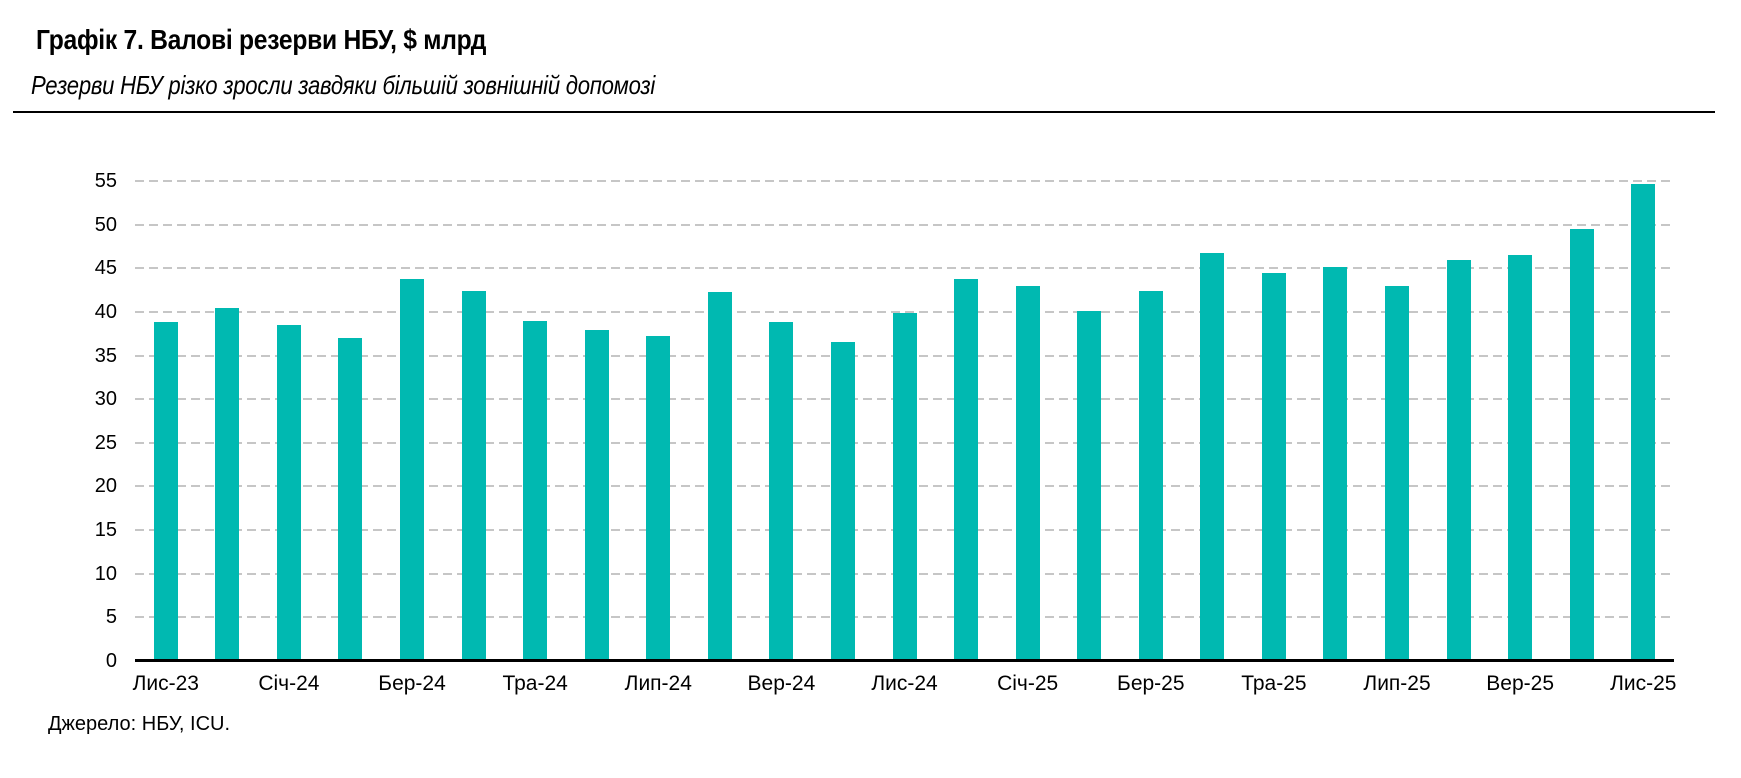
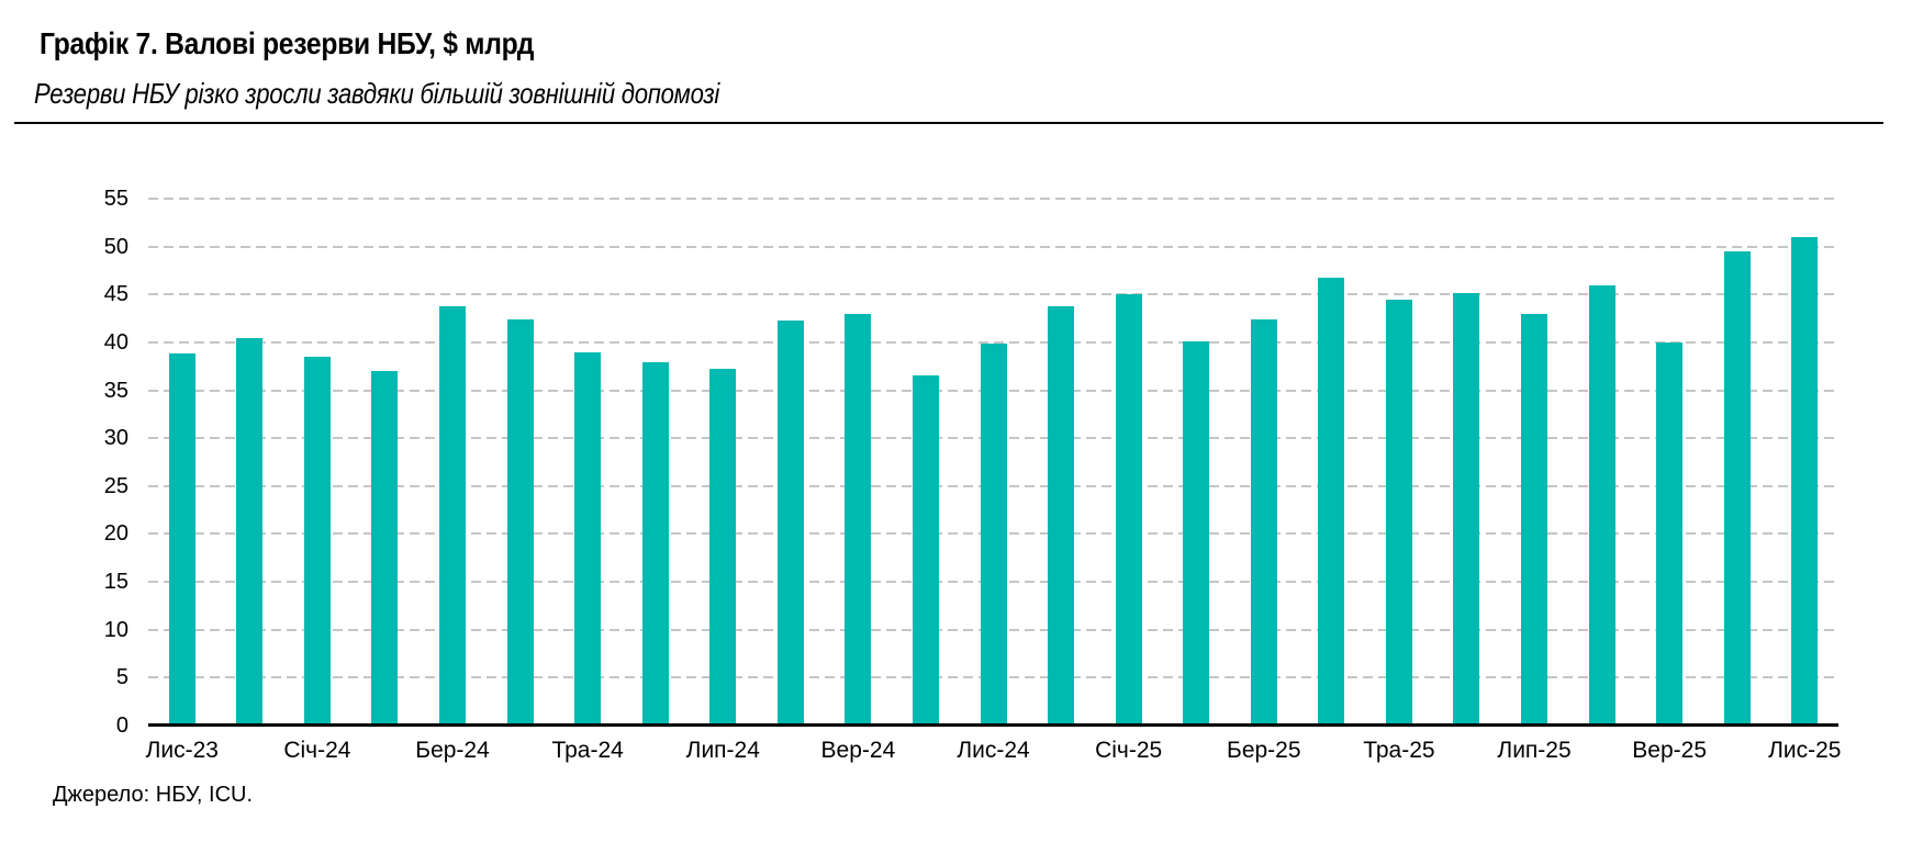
Вер-24: 39 -> 43
Січ-25: 43 -> 45
Вер-25: 46 -> 40
Лис-25: 55 -> 51
